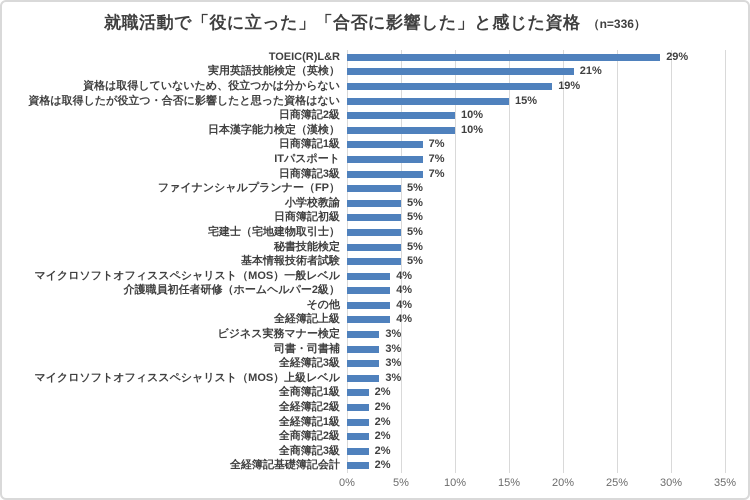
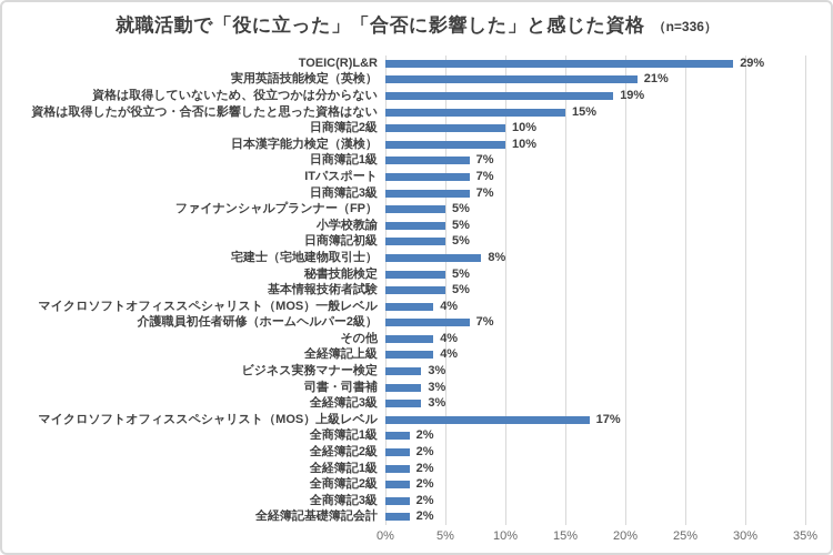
宅建士（宅地建物取引士）: 5% -> 8%
介護職員初任者研修（ホームヘルパー2級）: 4% -> 7%
マイクロソフトオフィススペシャリスト（MOS）上級レベル: 3% -> 17%
